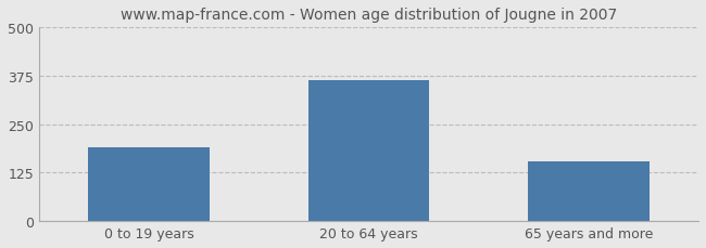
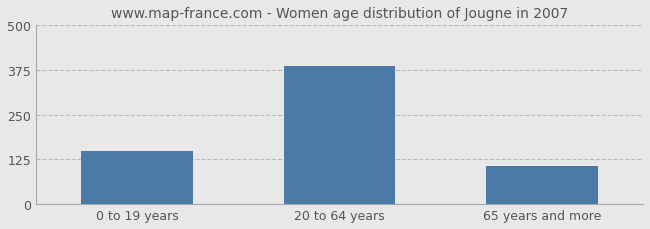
0 to 19 years: 190 -> 148
20 to 64 years: 365 -> 385
65 years and more: 155 -> 108
